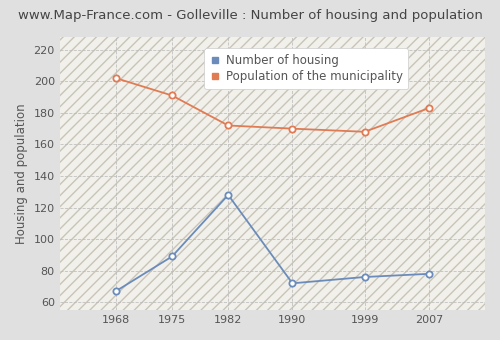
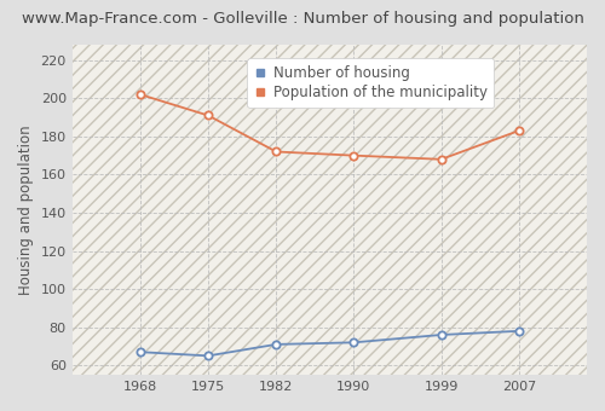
Number of housing/1975: 89 -> 65
Number of housing/1982: 128 -> 71
